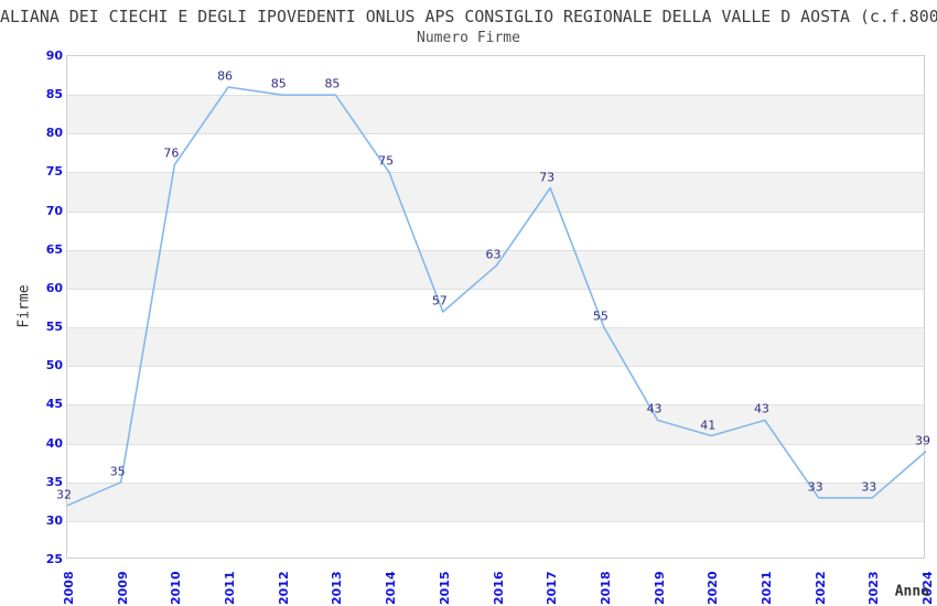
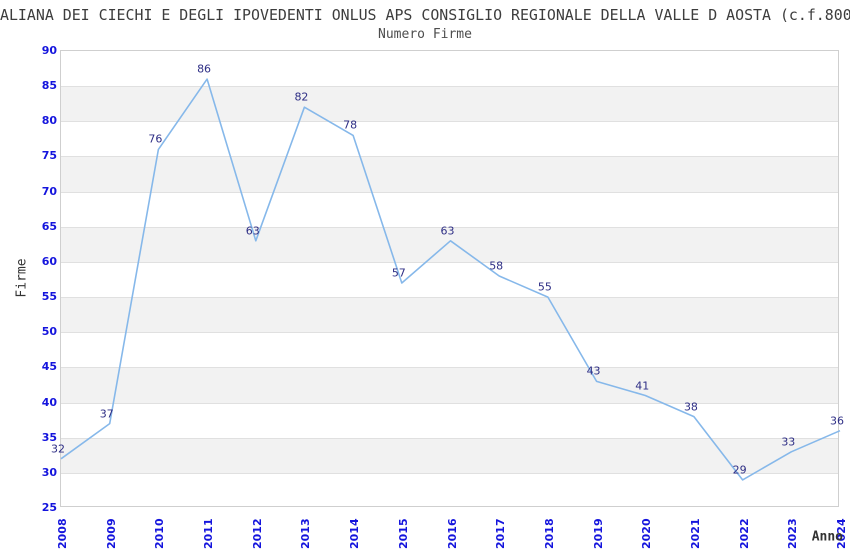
2009: 35 -> 37
2012: 85 -> 63
2013: 85 -> 82
2014: 75 -> 78
2017: 73 -> 58
2021: 43 -> 38
2022: 33 -> 29
2024: 39 -> 36
